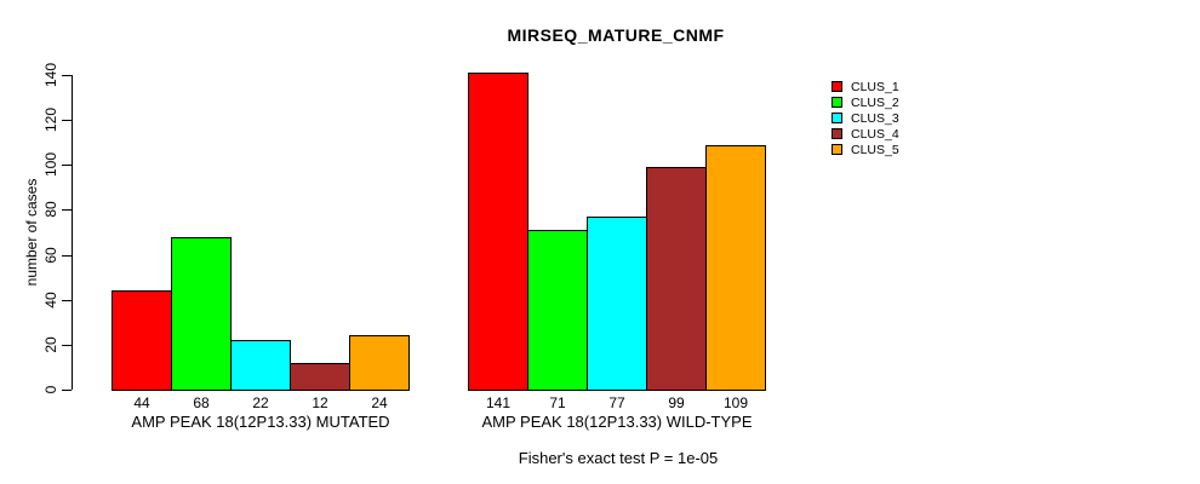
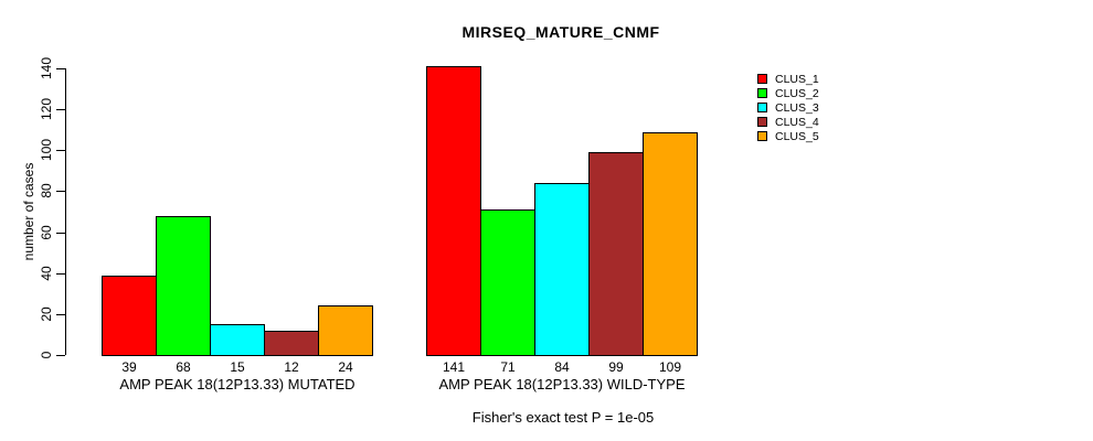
CLUS_1/AMP PEAK 18(12P13.33) MUTATED: 44 -> 39
CLUS_3/AMP PEAK 18(12P13.33) MUTATED: 22 -> 15
CLUS_3/AMP PEAK 18(12P13.33) WILD-TYPE: 77 -> 84
